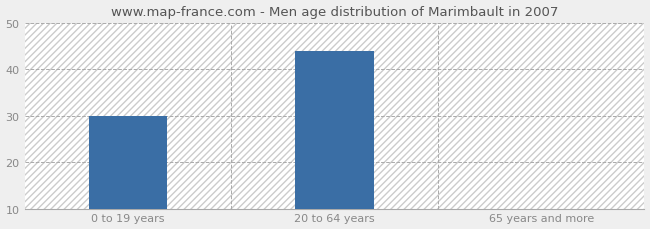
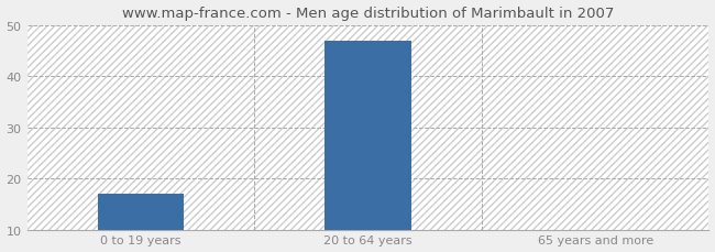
0 to 19 years: 30 -> 17
20 to 64 years: 44 -> 47
